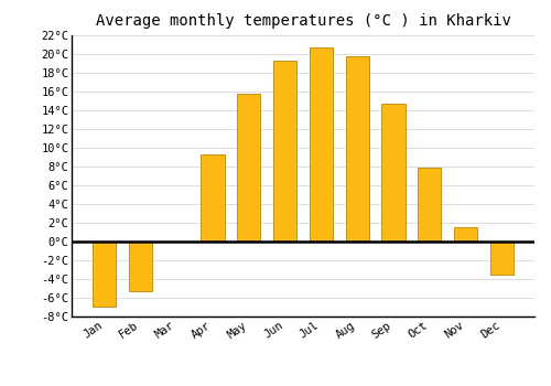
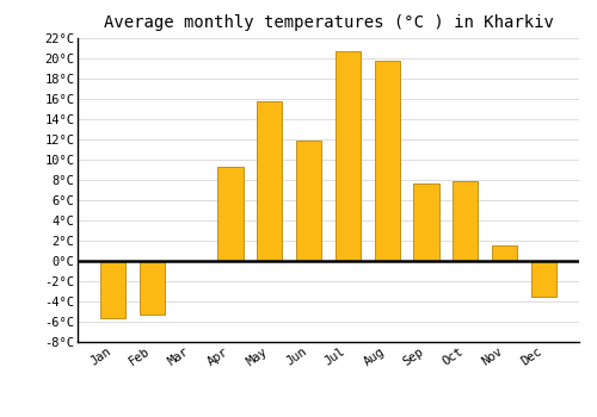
Jan: -7.0°C -> -5.6°C
Jun: 19.2°C -> 11.8°C
Sep: 14.7°C -> 7.6°C
